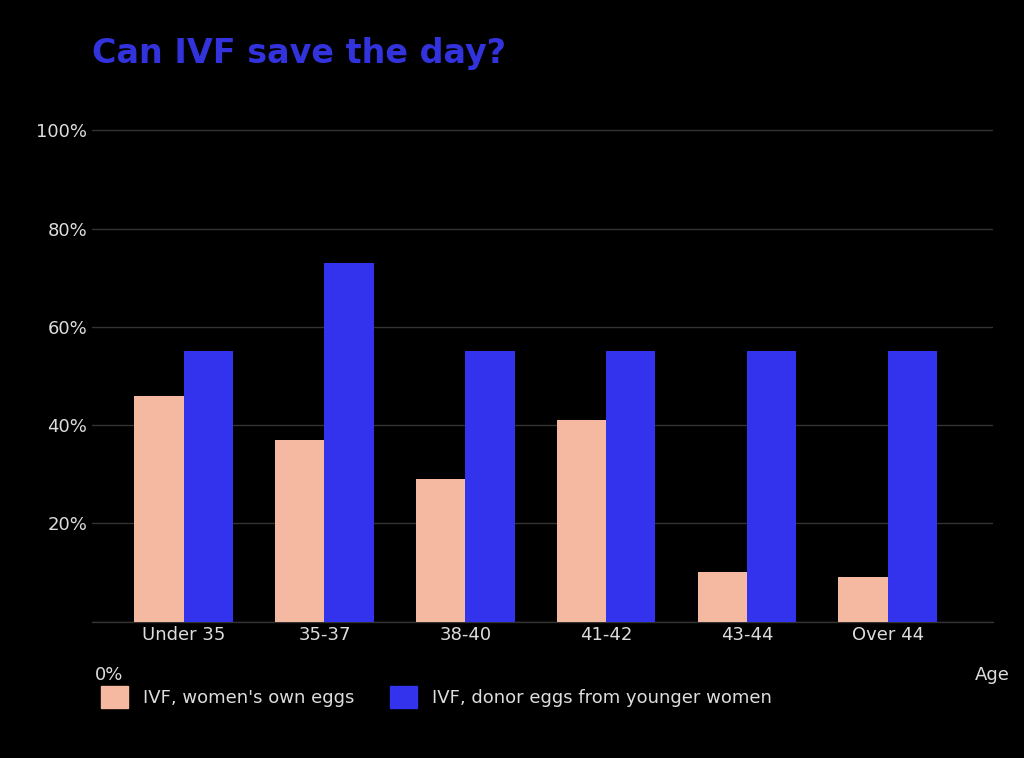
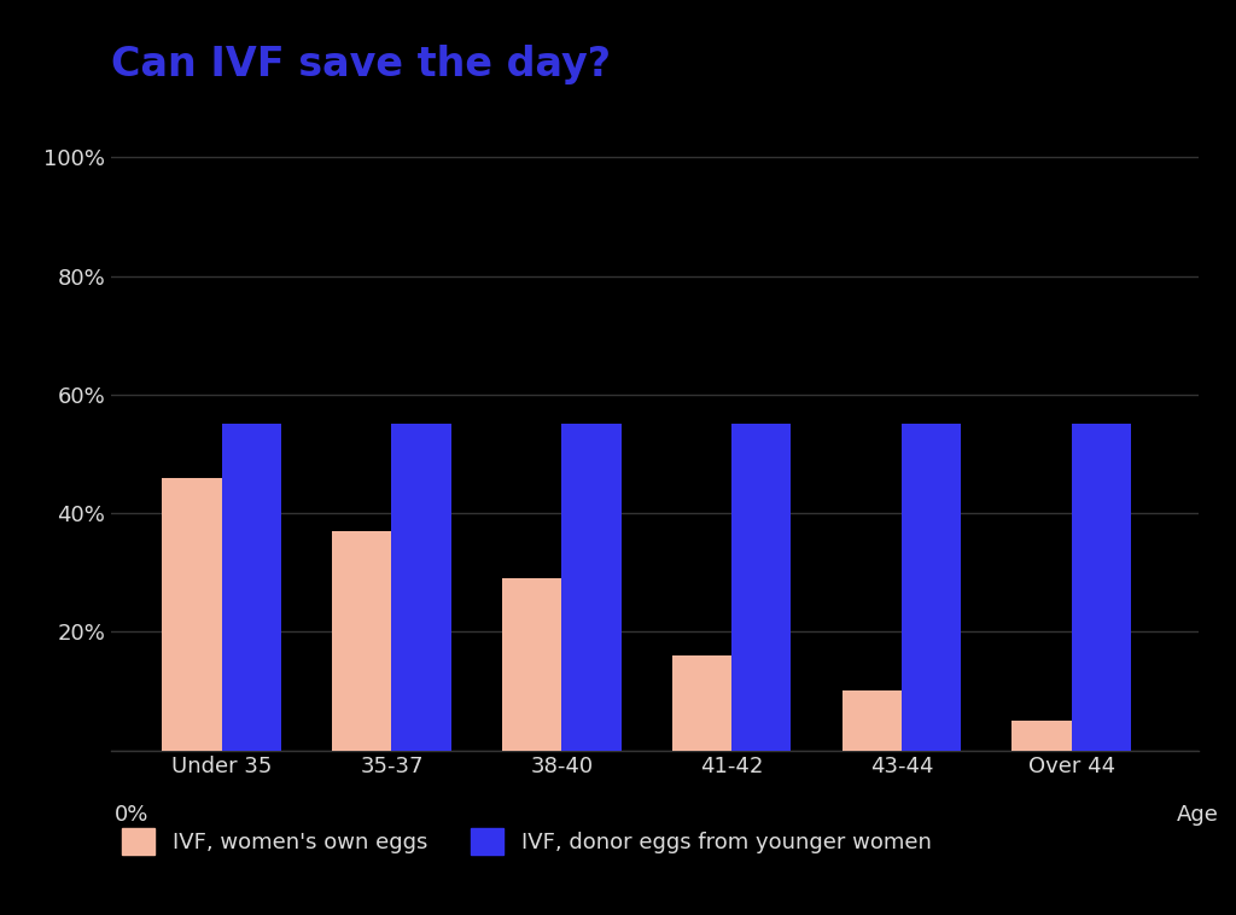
IVF, donor eggs from younger women/35-37: 73% -> 55%
IVF, women's own eggs/41-42: 41% -> 16%
IVF, women's own eggs/Over 44: 9% -> 5%
